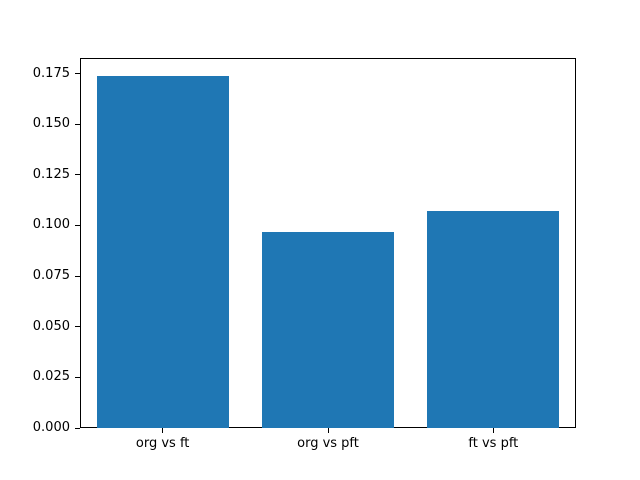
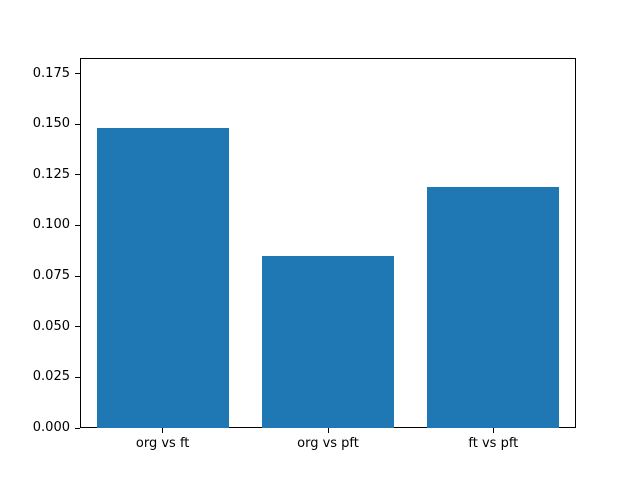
org vs ft: 0.174 -> 0.148
org vs pft: 0.097 -> 0.085
ft vs pft: 0.107 -> 0.119
